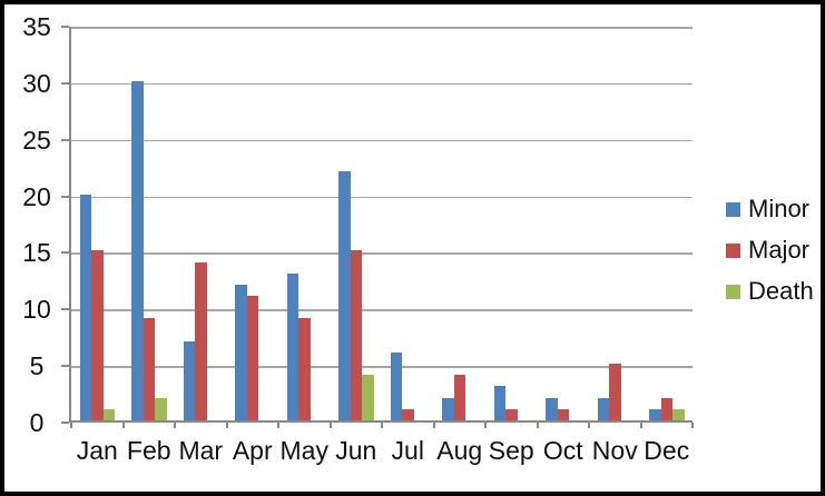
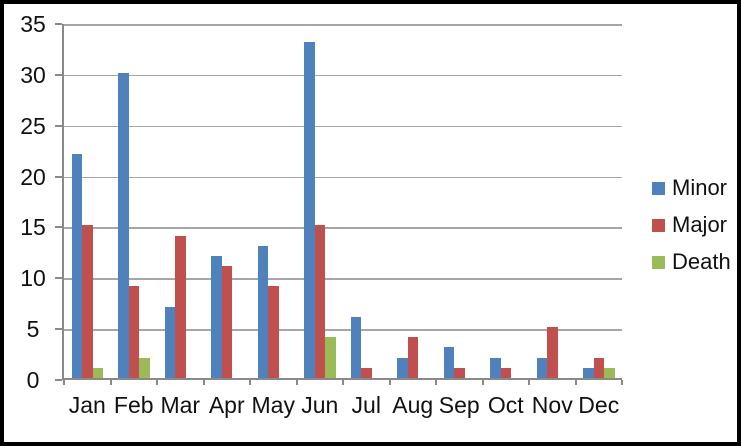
Minor/Jan: 20 -> 22
Minor/Jun: 22 -> 33
